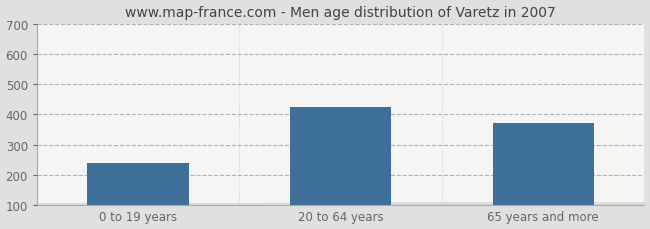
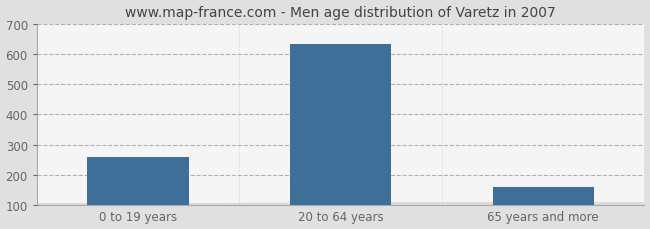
0 to 19 years: 240 -> 258
20 to 64 years: 425 -> 632
65 years and more: 370 -> 158
